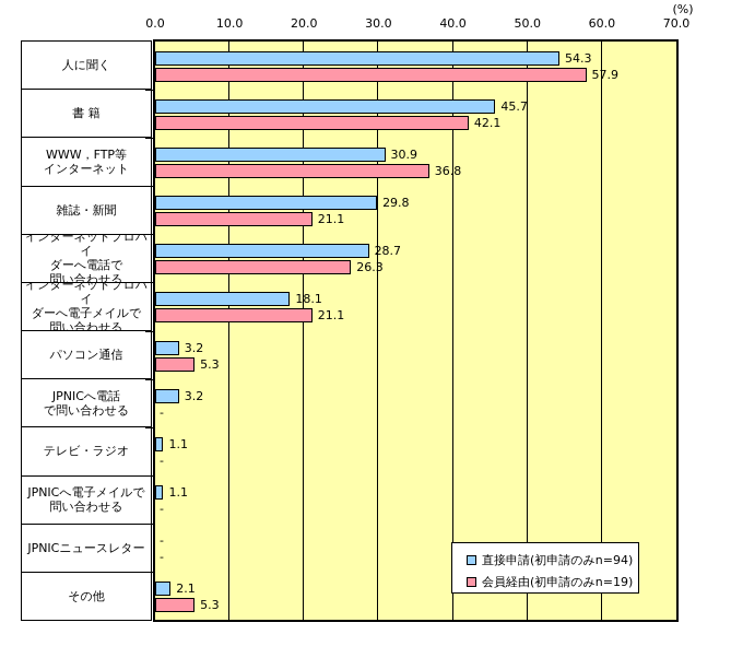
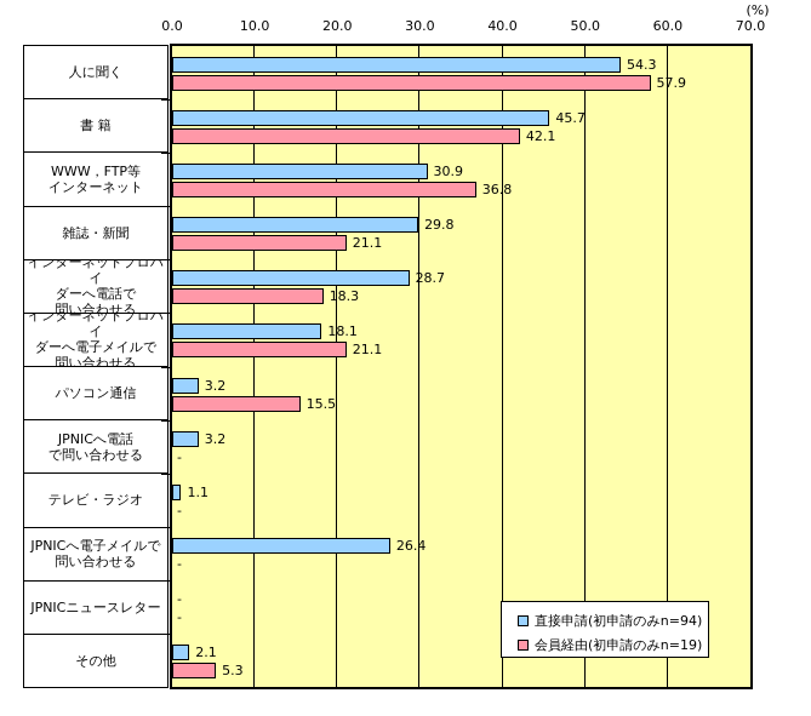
会員経由(初申請のみn=19)/インターネットプロバイダーへ電話で問い合わせる: 26.3 -> 18.3
会員経由(初申請のみn=19)/パソコン通信: 5.3 -> 15.5
直接申請(初申請のみn=94)/JPNICへ電子メイルで問い合わせる: 1.1 -> 26.4
